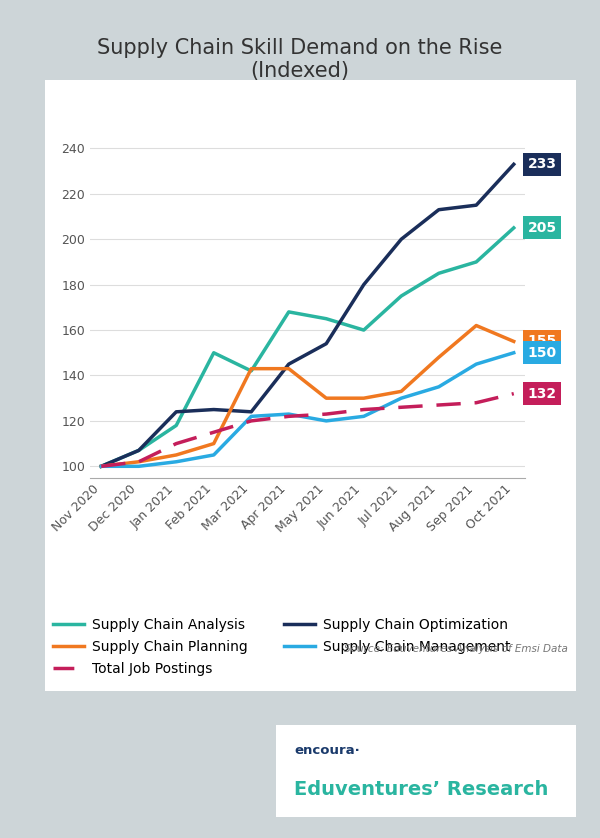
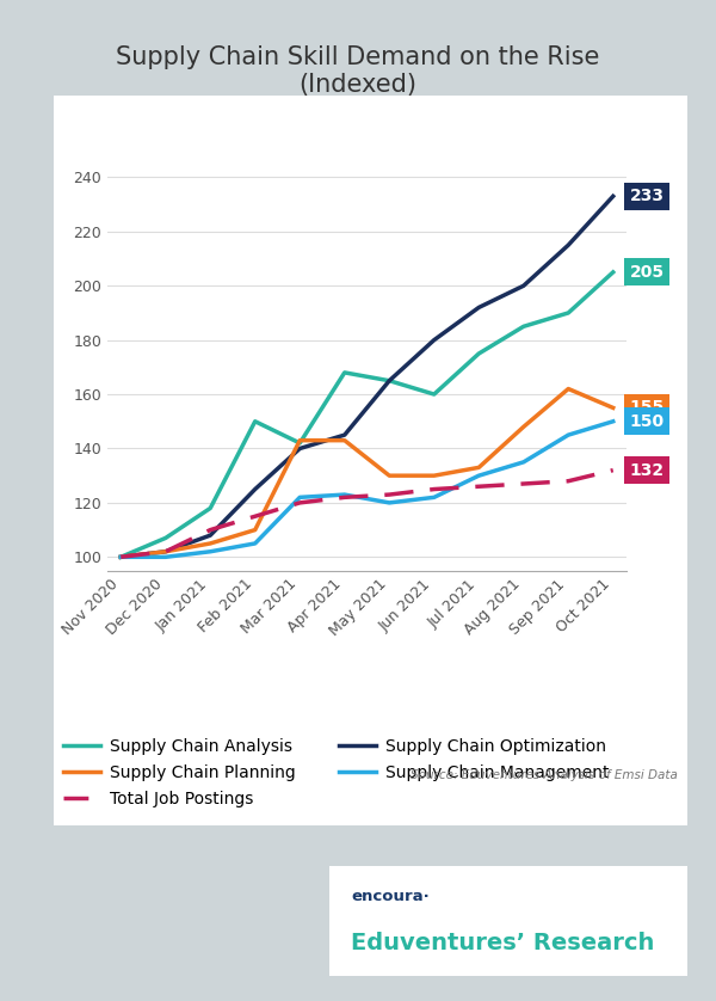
Supply Chain Optimization/Dec 2020: 107 -> 102
Supply Chain Optimization/Jan 2021: 124 -> 108
Supply Chain Optimization/Mar 2021: 124 -> 140
Supply Chain Optimization/May 2021: 154 -> 165
Supply Chain Optimization/Jul 2021: 200 -> 192
Supply Chain Optimization/Aug 2021: 213 -> 200
